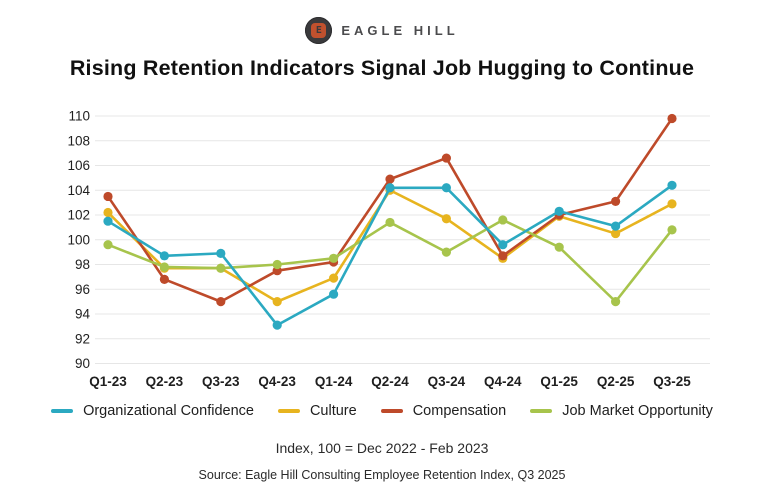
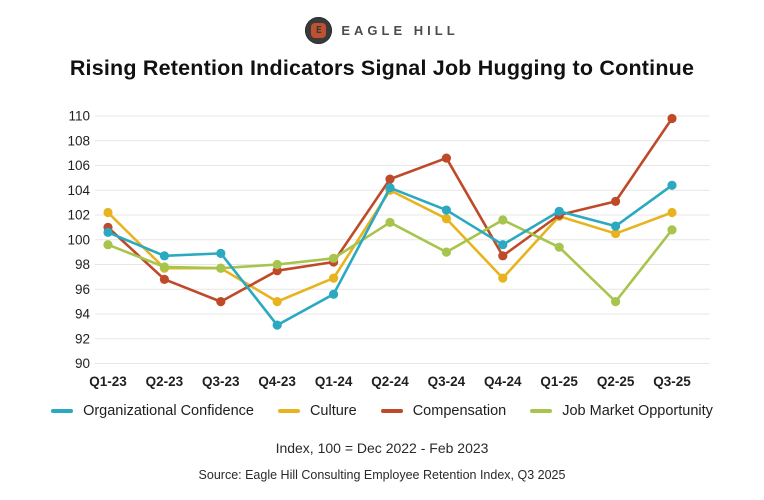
Organizational Confidence/Q1-23: 101.5 -> 100.6
Compensation/Q1-23: 103.5 -> 101.0
Organizational Confidence/Q3-24: 104.2 -> 102.4
Culture/Q4-24: 98.5 -> 96.9
Culture/Q3-25: 102.9 -> 102.2
